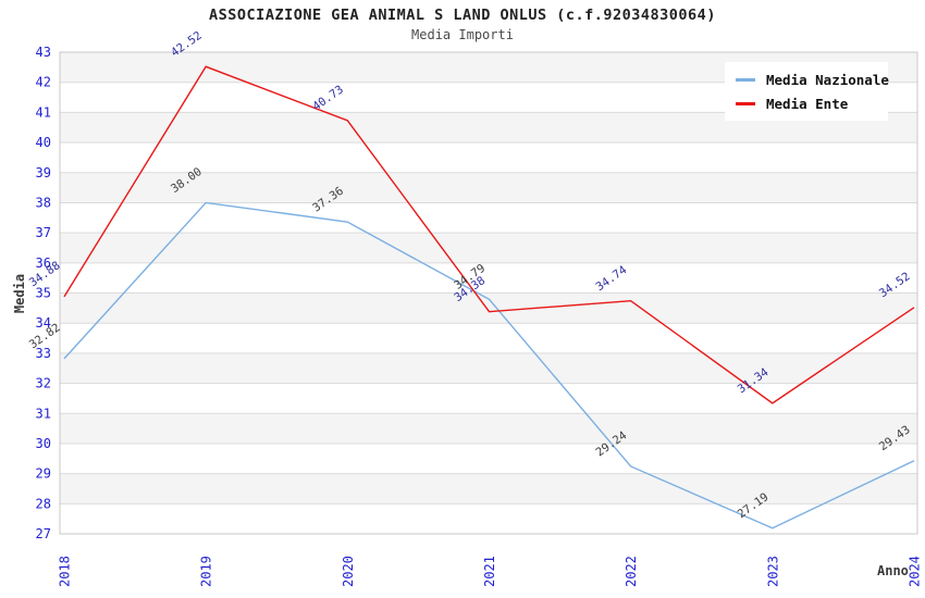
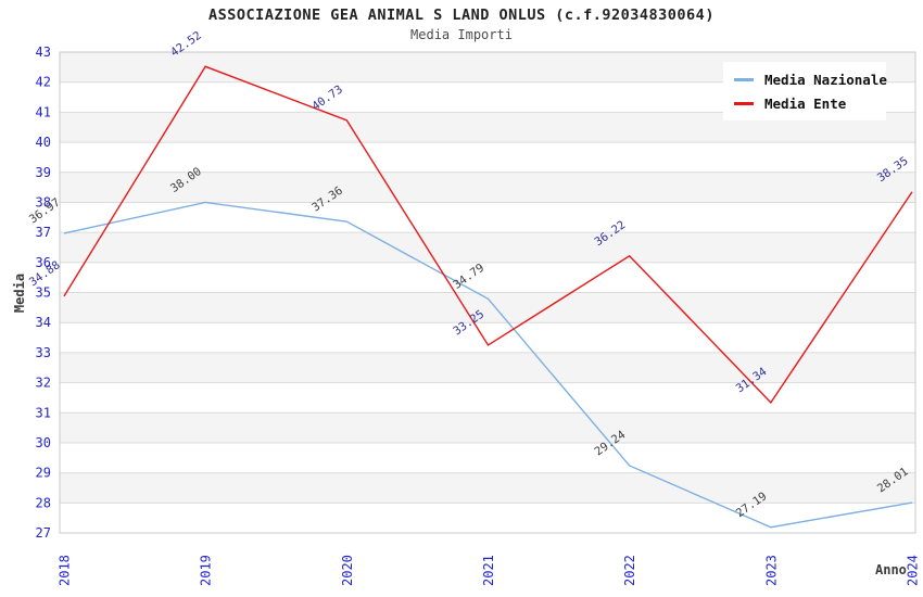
Media Nazionale/2018: 32.82 -> 36.97
Media Ente/2021: 34.38 -> 33.25
Media Ente/2022: 34.74 -> 36.22
Media Nazionale/2024: 29.43 -> 28.01
Media Ente/2024: 34.52 -> 38.35
